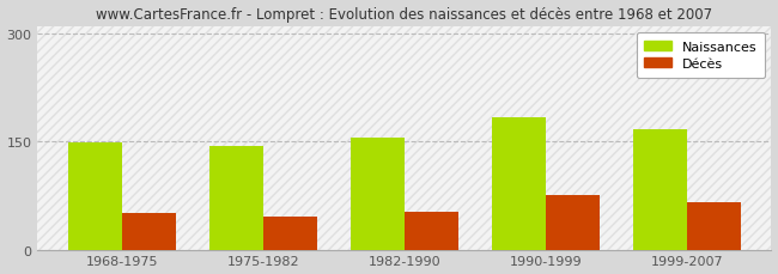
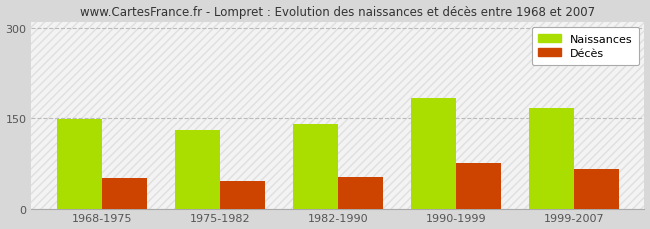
Naissances/1975-1982: 144 -> 130
Naissances/1982-1990: 155 -> 140
